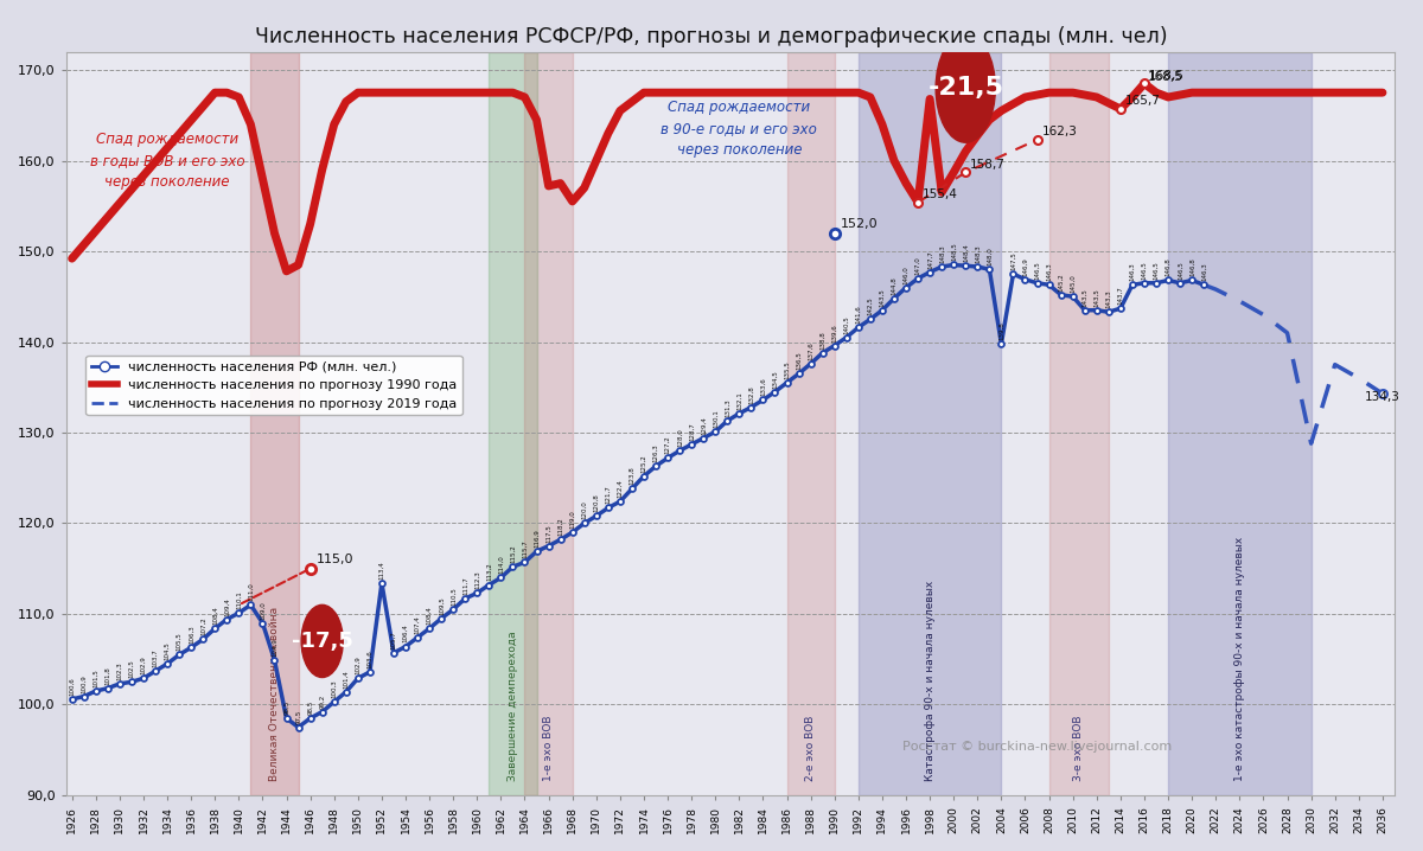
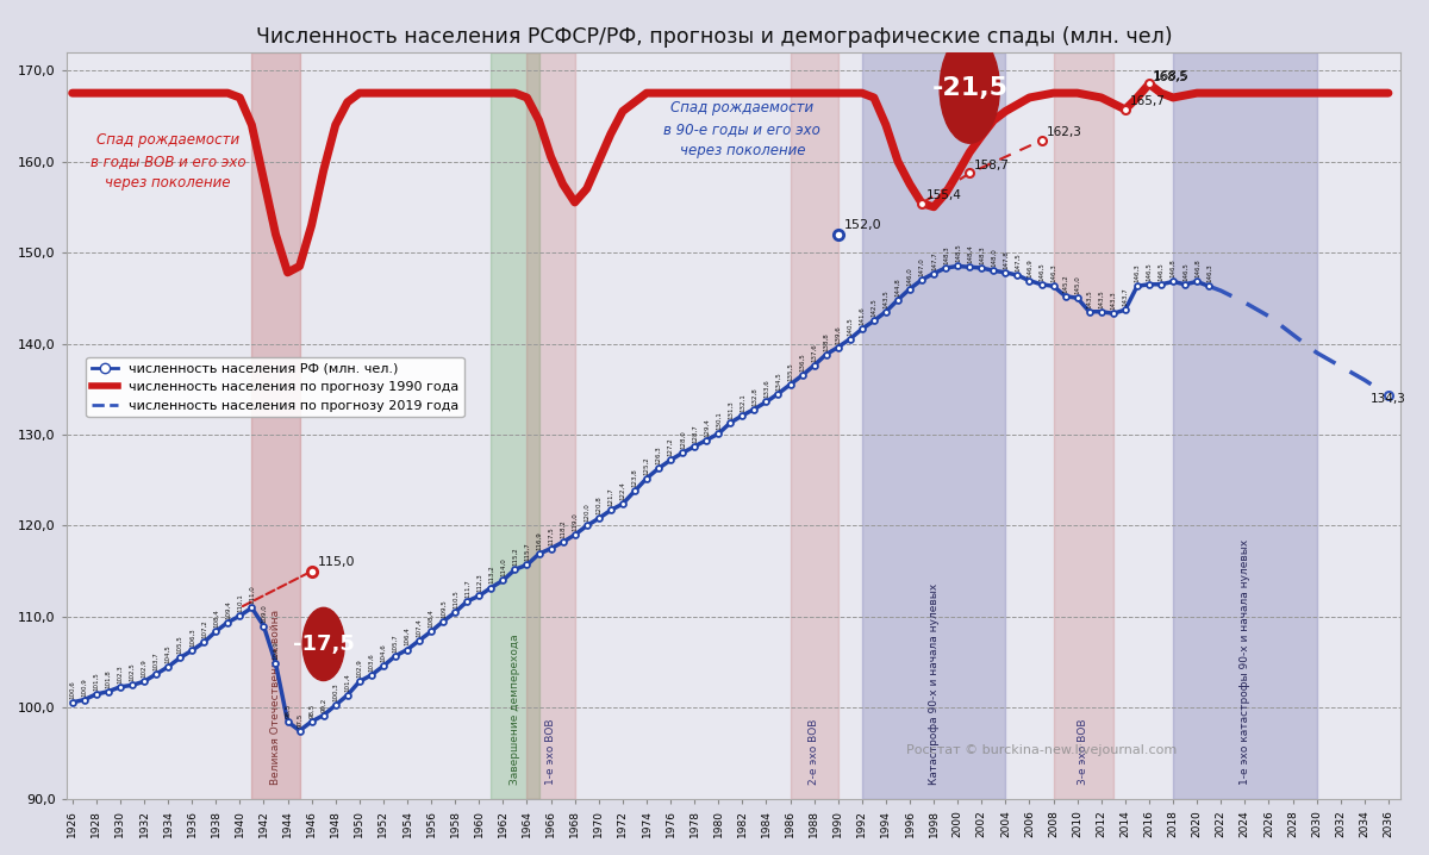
численность населения по прогнозу 1990 года/1926: 149,2 -> 167,5
численность населения РФ (млн. чел.)/1952: 113,4 -> 104,6
численность населения по прогнозу 1990 года/1966: 157,2 -> 160,5
численность населения по прогнозу 1990 года/1998: 166,8 -> 155,0
численность населения РФ (млн. чел.)/2004: 139,8 -> 147,8
численность населения по прогнозу 2019 года/2030: 128,8 -> 139,0
